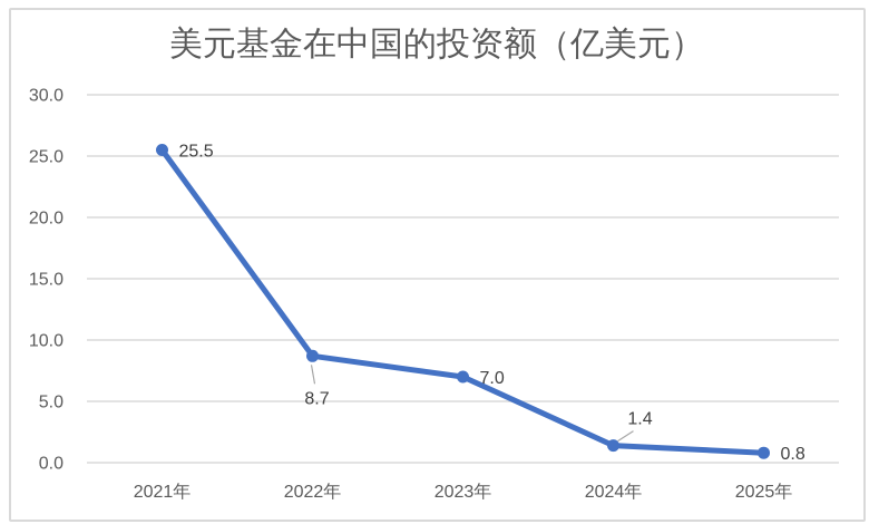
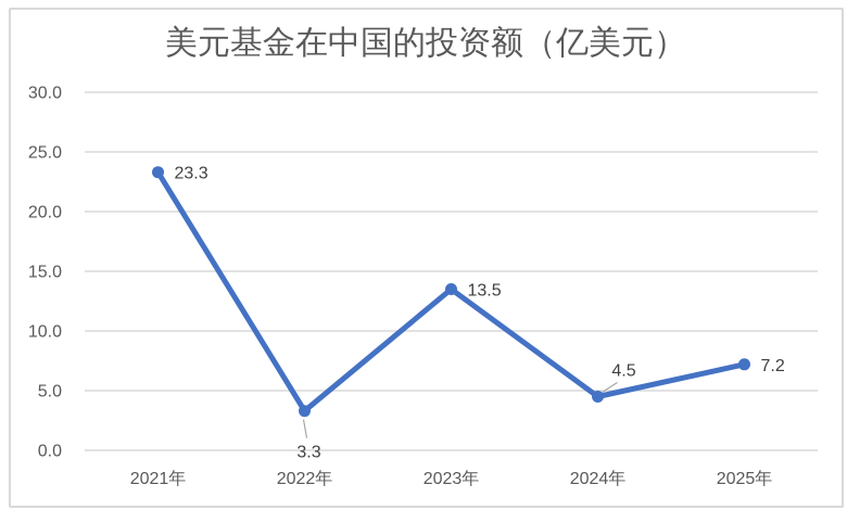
2021年: 25.5 -> 23.3
2022年: 8.7 -> 3.3
2023年: 7.0 -> 13.5
2024年: 1.4 -> 4.5
2025年: 0.8 -> 7.2
